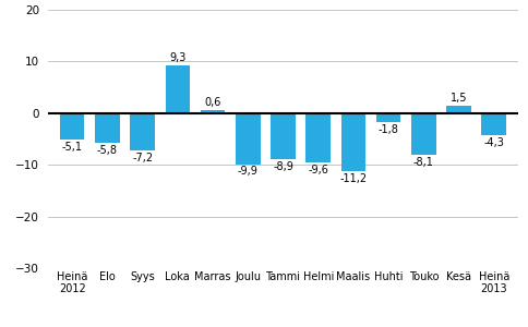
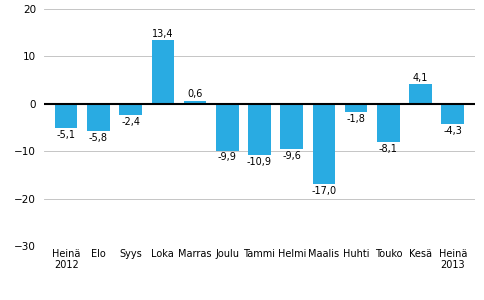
Syys: -7,2 -> -2,4
Loka: 9,3 -> 13,4
Tammi: -8,9 -> -10,9
Maalis: -11,2 -> -17,0
Kesä: 1,5 -> 4,1
